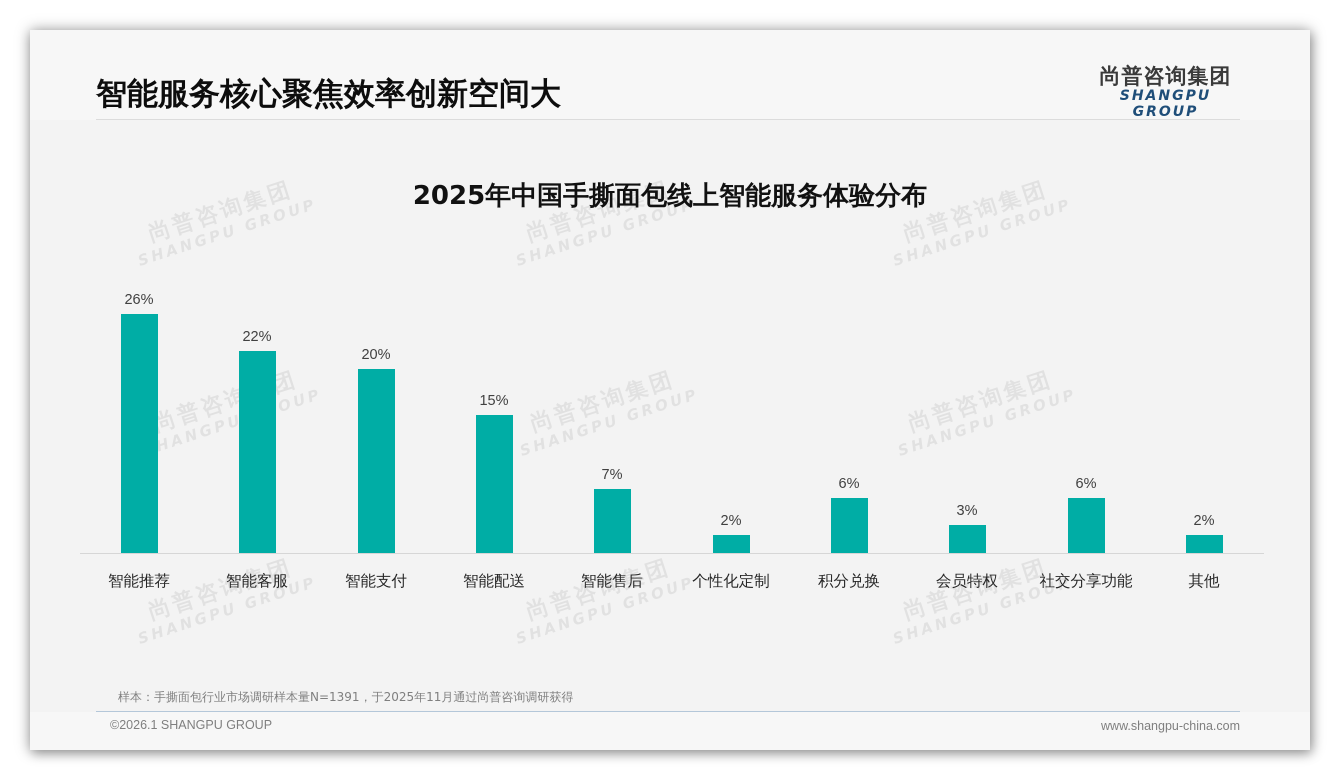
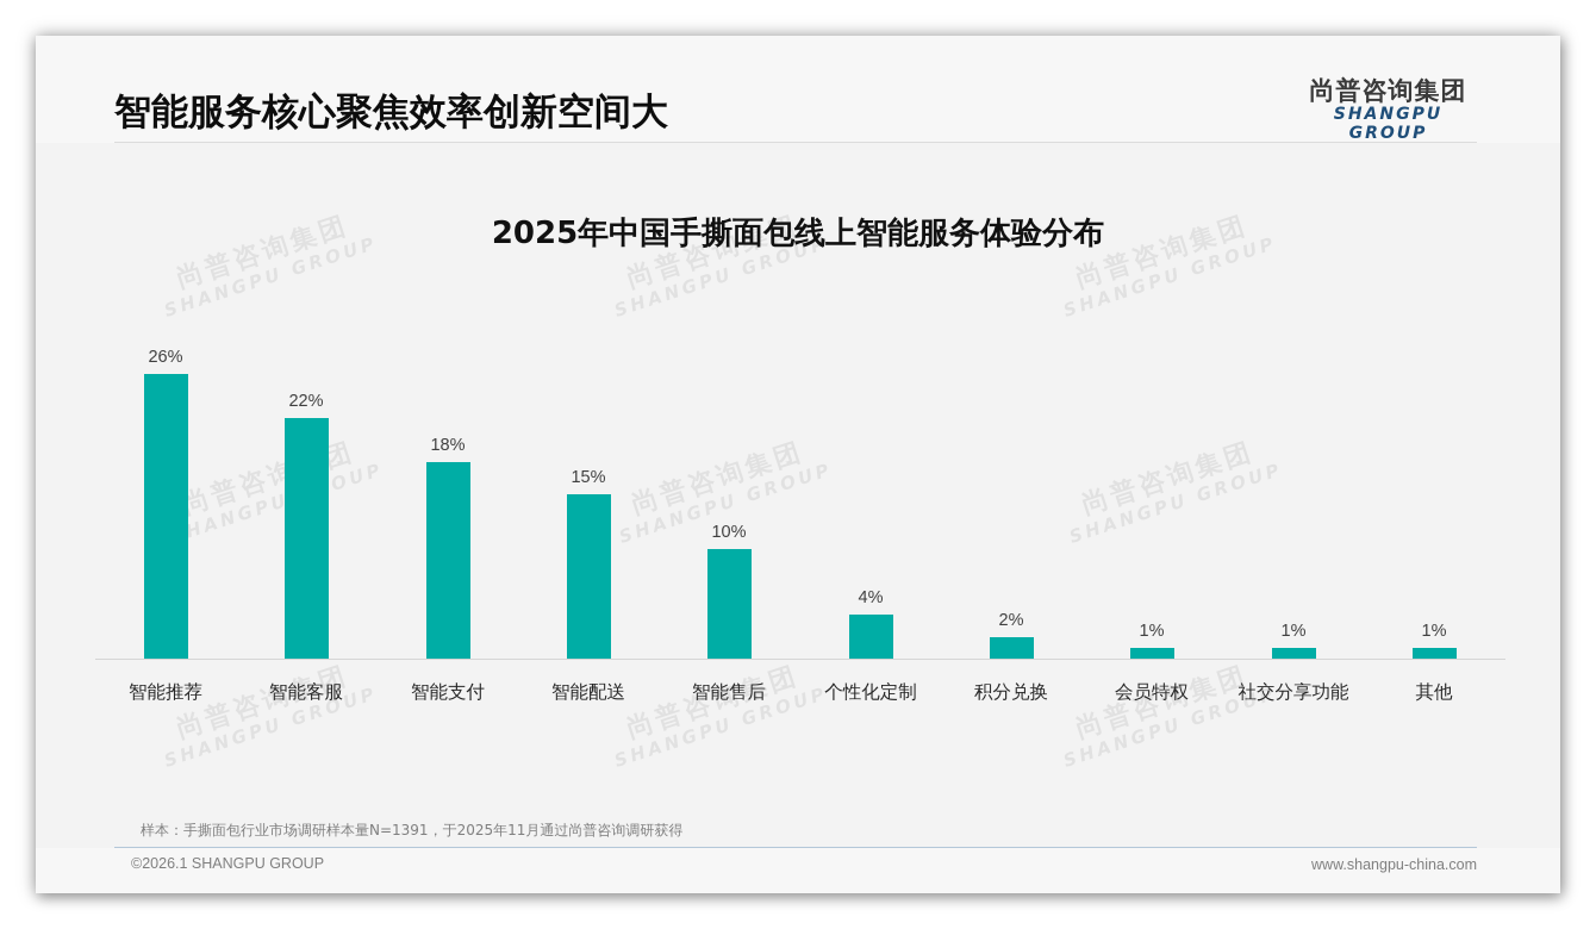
智能支付: 20% -> 18%
智能售后: 7% -> 10%
个性化定制: 2% -> 4%
积分兑换: 6% -> 2%
会员特权: 3% -> 1%
社交分享功能: 6% -> 1%
其他: 2% -> 1%
